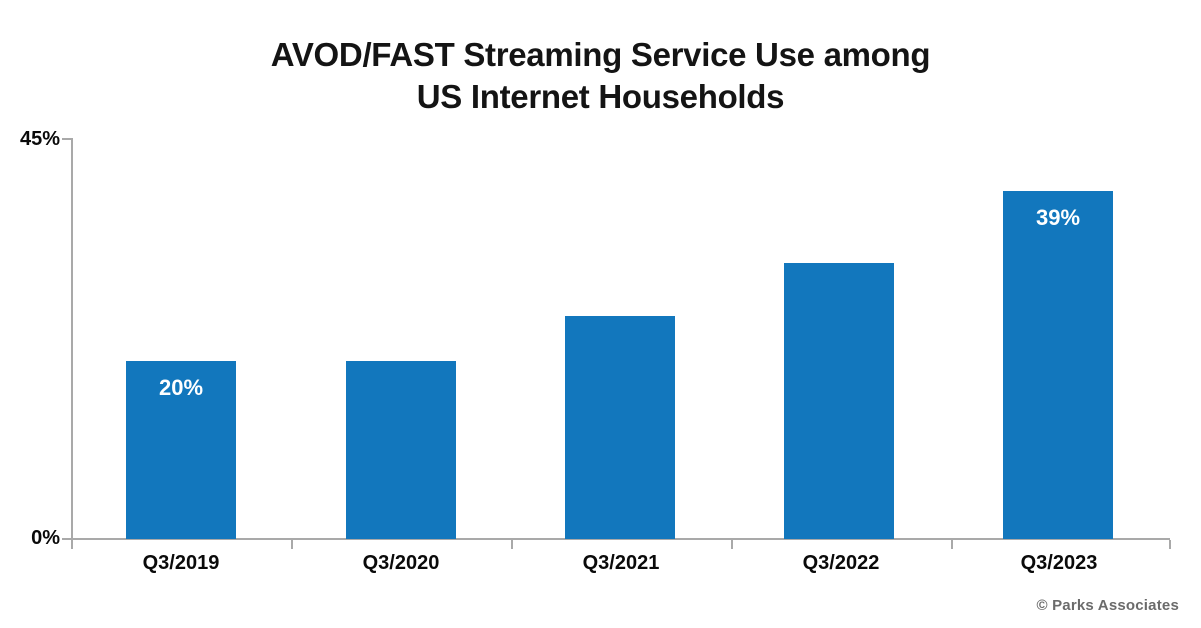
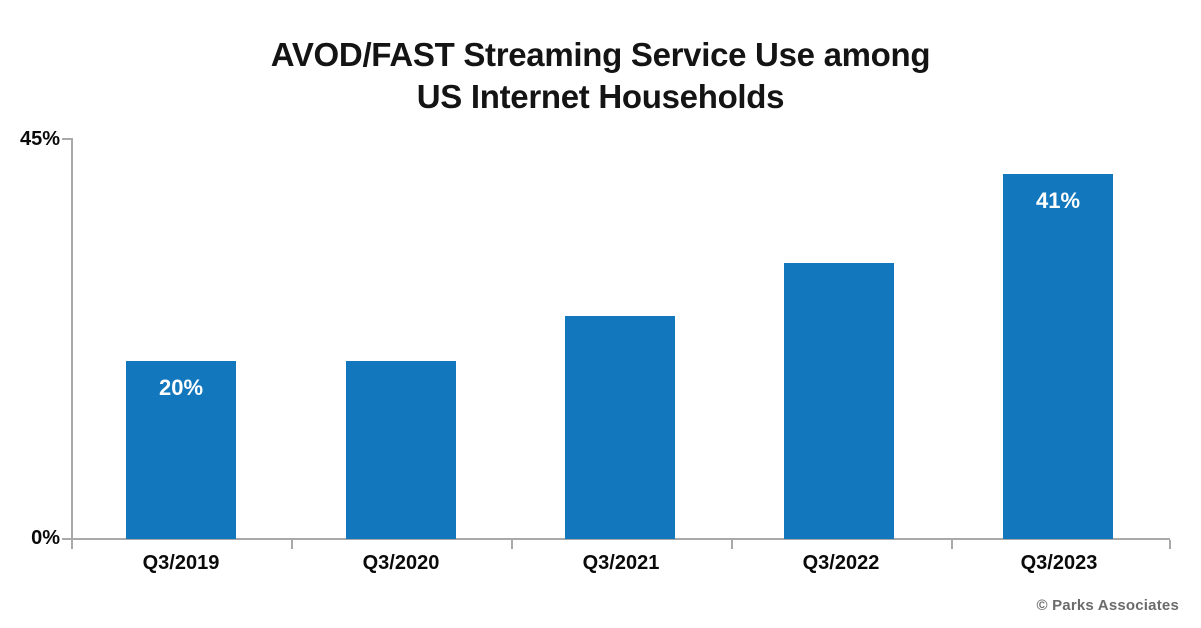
Q3/2023: 39% -> 41%
